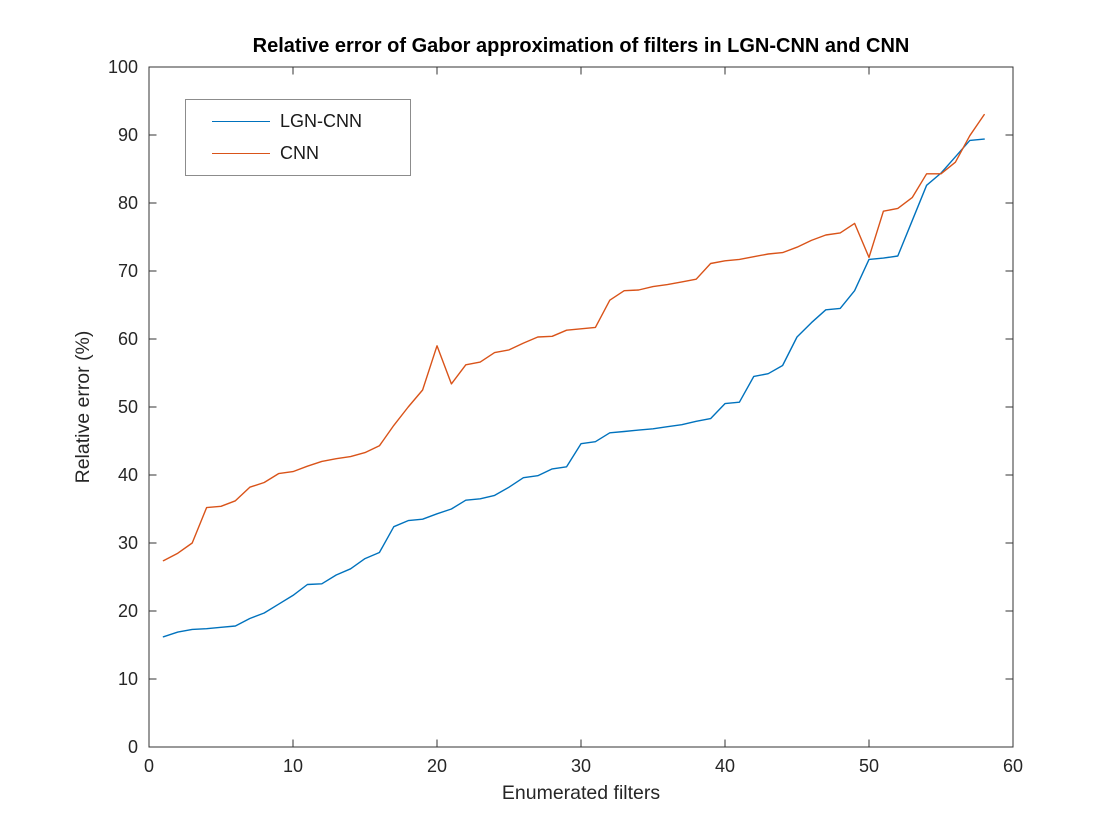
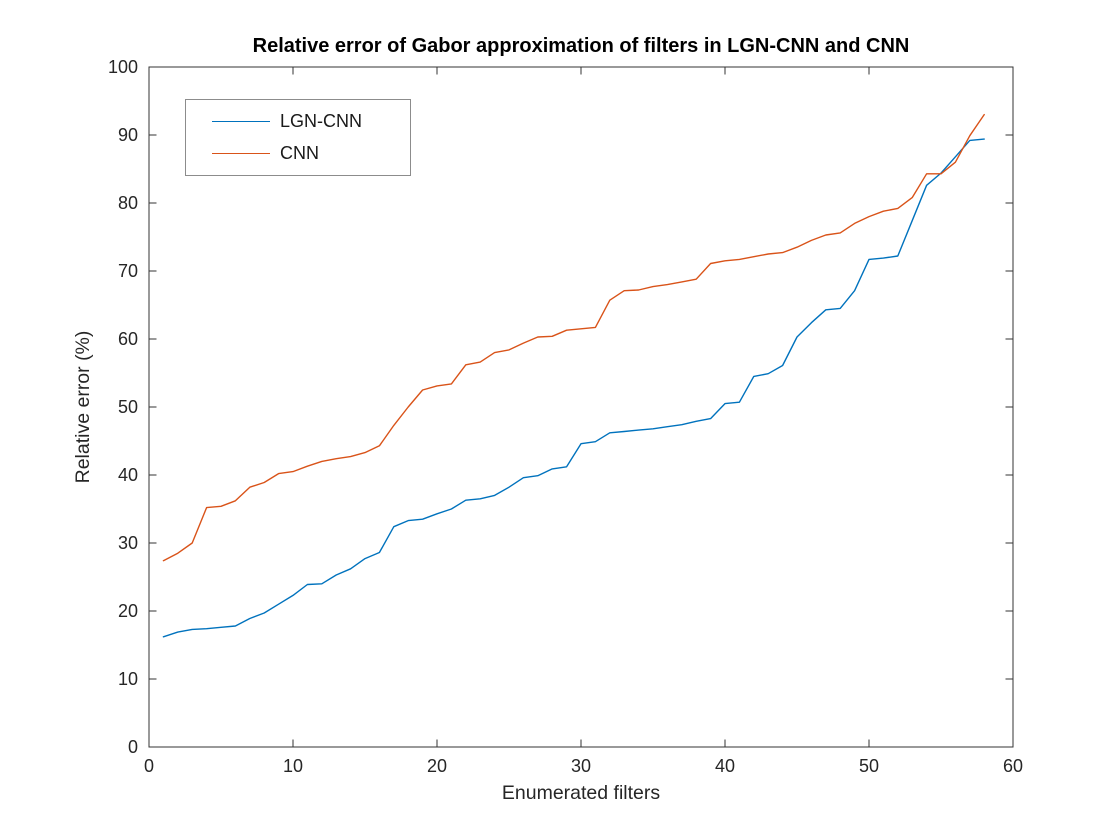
CNN/20: 59 -> 53
CNN/50: 72 -> 78
